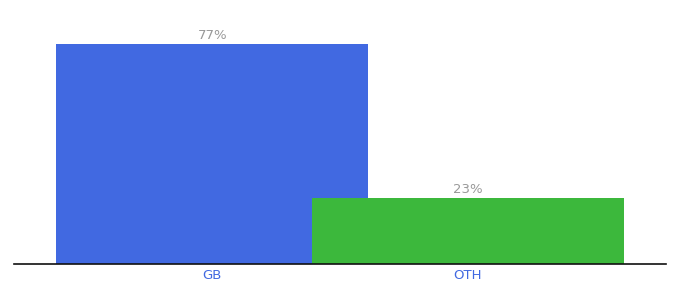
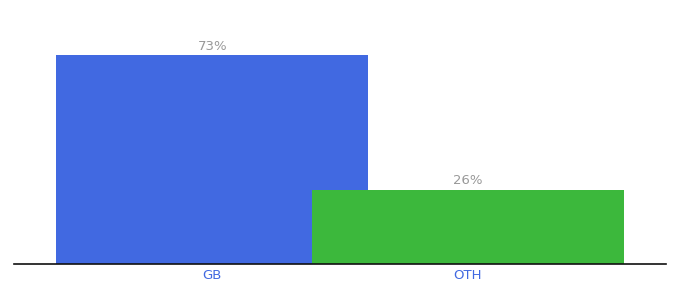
GB: 77% -> 73%
OTH: 23% -> 26%
